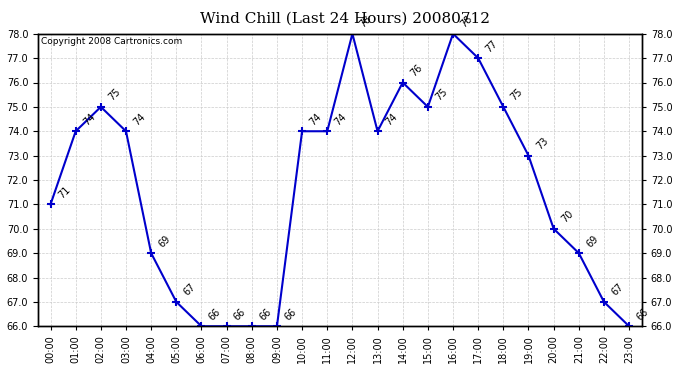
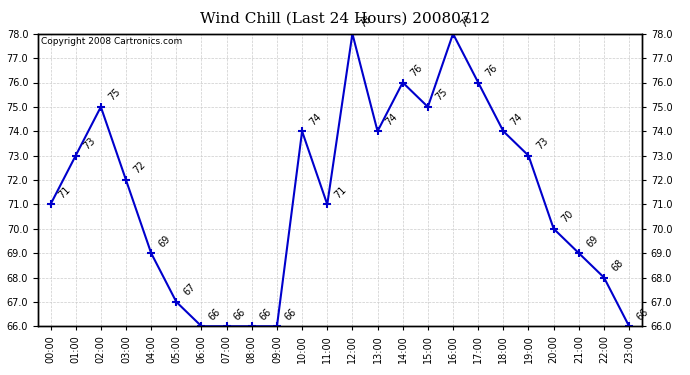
01:00: 74 -> 73
03:00: 74 -> 72
11:00: 74 -> 71
17:00: 77 -> 76
18:00: 75 -> 74
22:00: 67 -> 68
